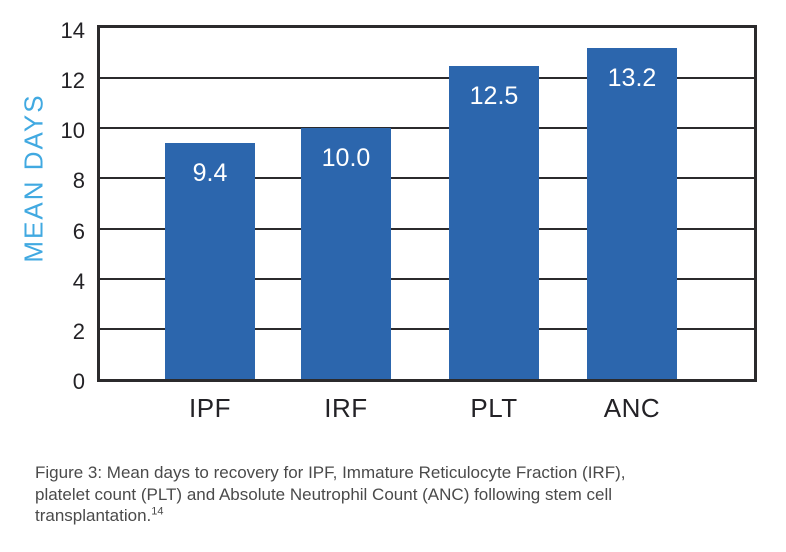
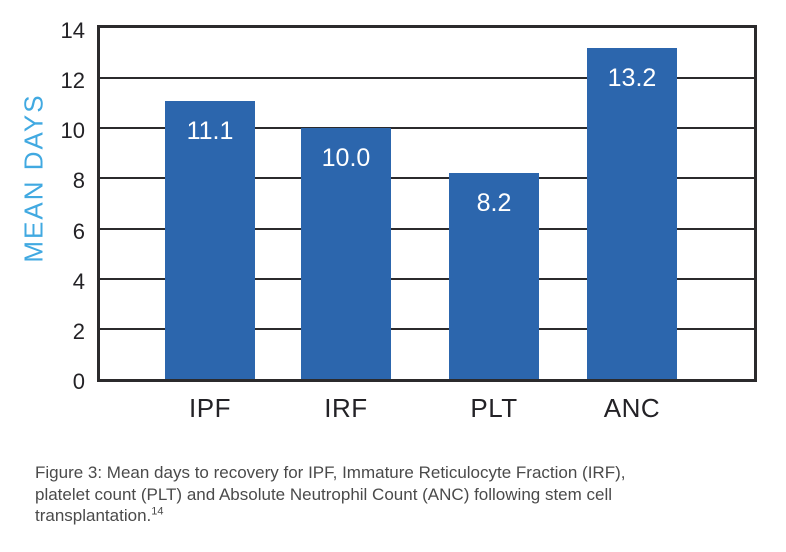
IPF: 9.4 -> 11.1
PLT: 12.5 -> 8.2
